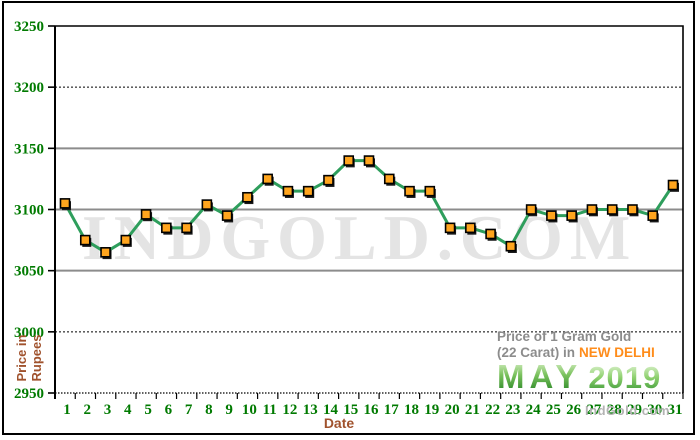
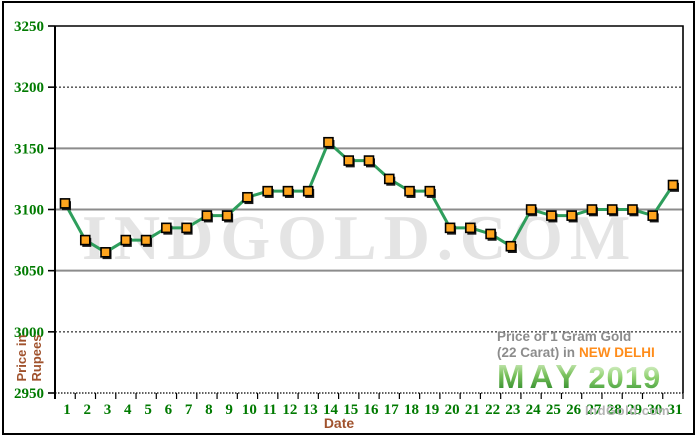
5: 3096 -> 3075
8: 3104 -> 3095
11: 3125 -> 3115
14: 3124 -> 3155
